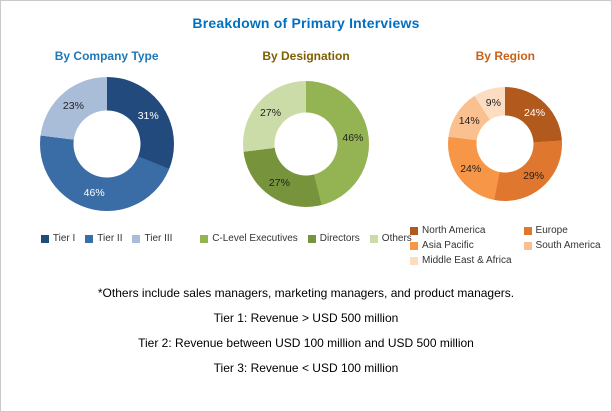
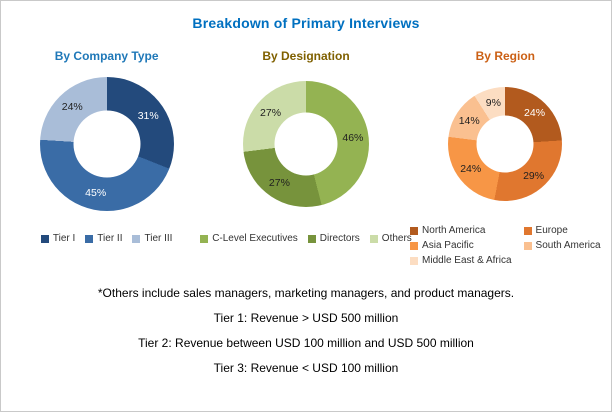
By Company Type/Tier II: 46% -> 45%
By Company Type/Tier III: 23% -> 24%
